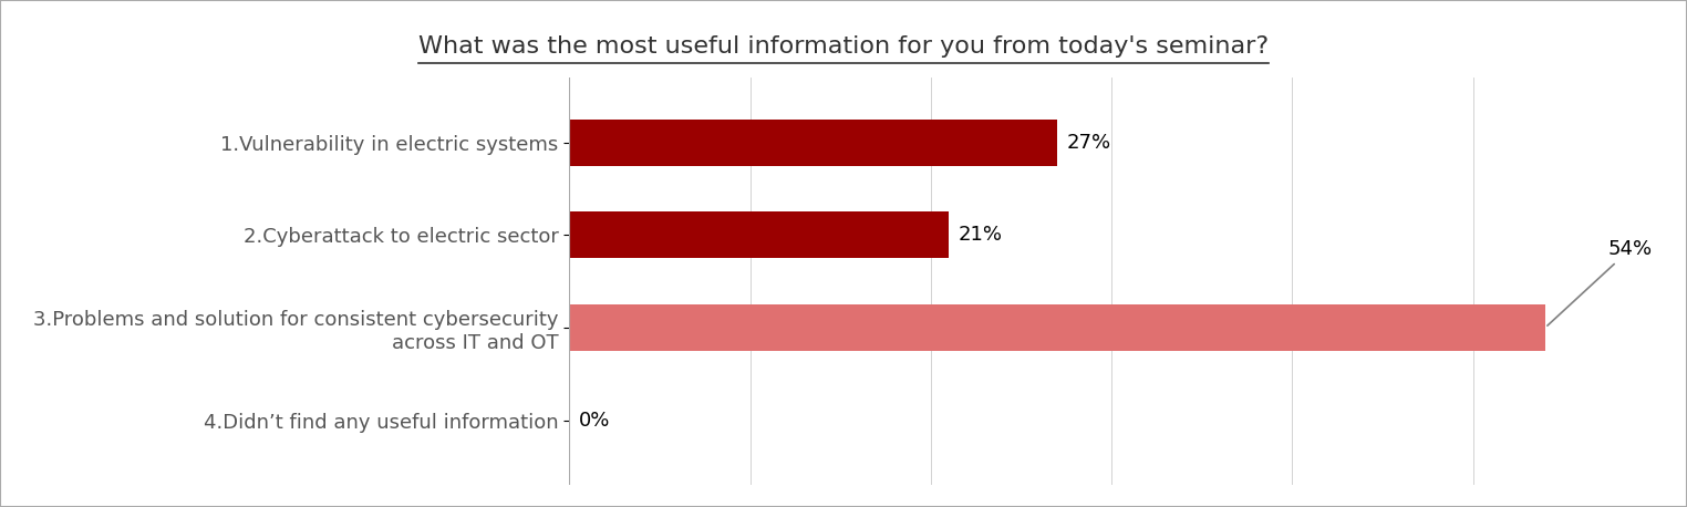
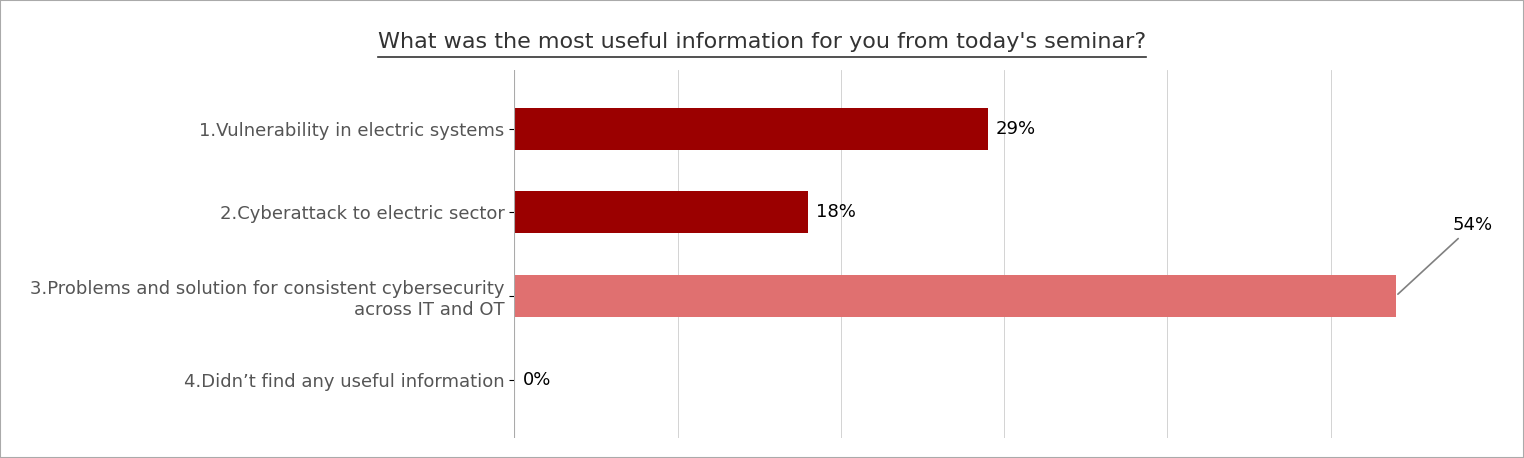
1.Vulnerability in electric systems: 27% -> 29%
2.Cyberattack to electric sector: 21% -> 18%
